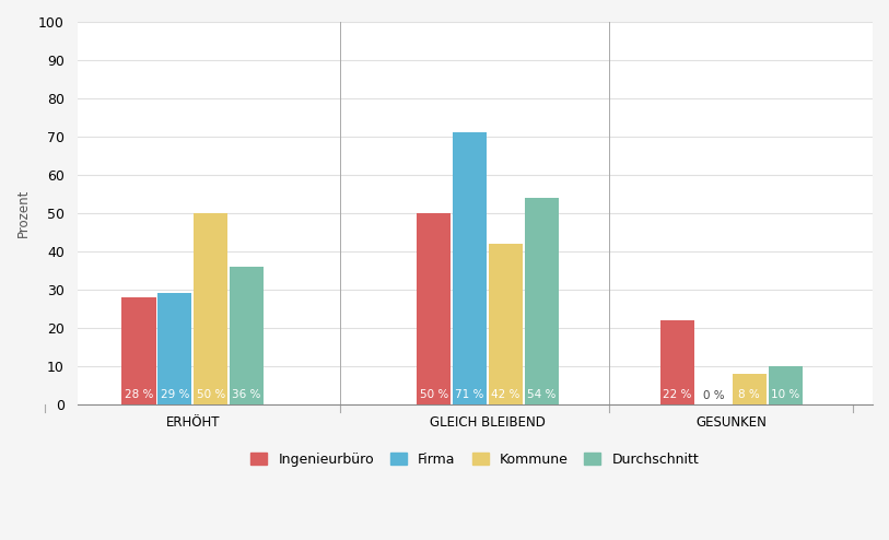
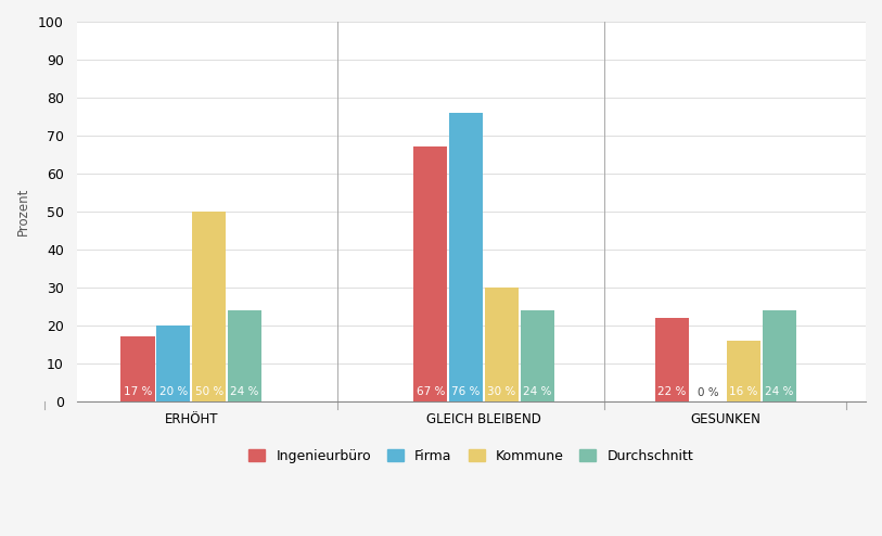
Ingenieurbüro/ERHÖHT: 28 -> 17
Firma/ERHÖHT: 29 -> 20
Durchschnitt/ERHÖHT: 36 -> 24
Ingenieurbüro/GLEICH BLEIBEND: 50 -> 67
Firma/GLEICH BLEIBEND: 71 -> 76
Kommune/GLEICH BLEIBEND: 42 -> 30
Durchschnitt/GLEICH BLEIBEND: 54 -> 24
Kommune/GESUNKEN: 8 -> 16
Durchschnitt/GESUNKEN: 10 -> 24
